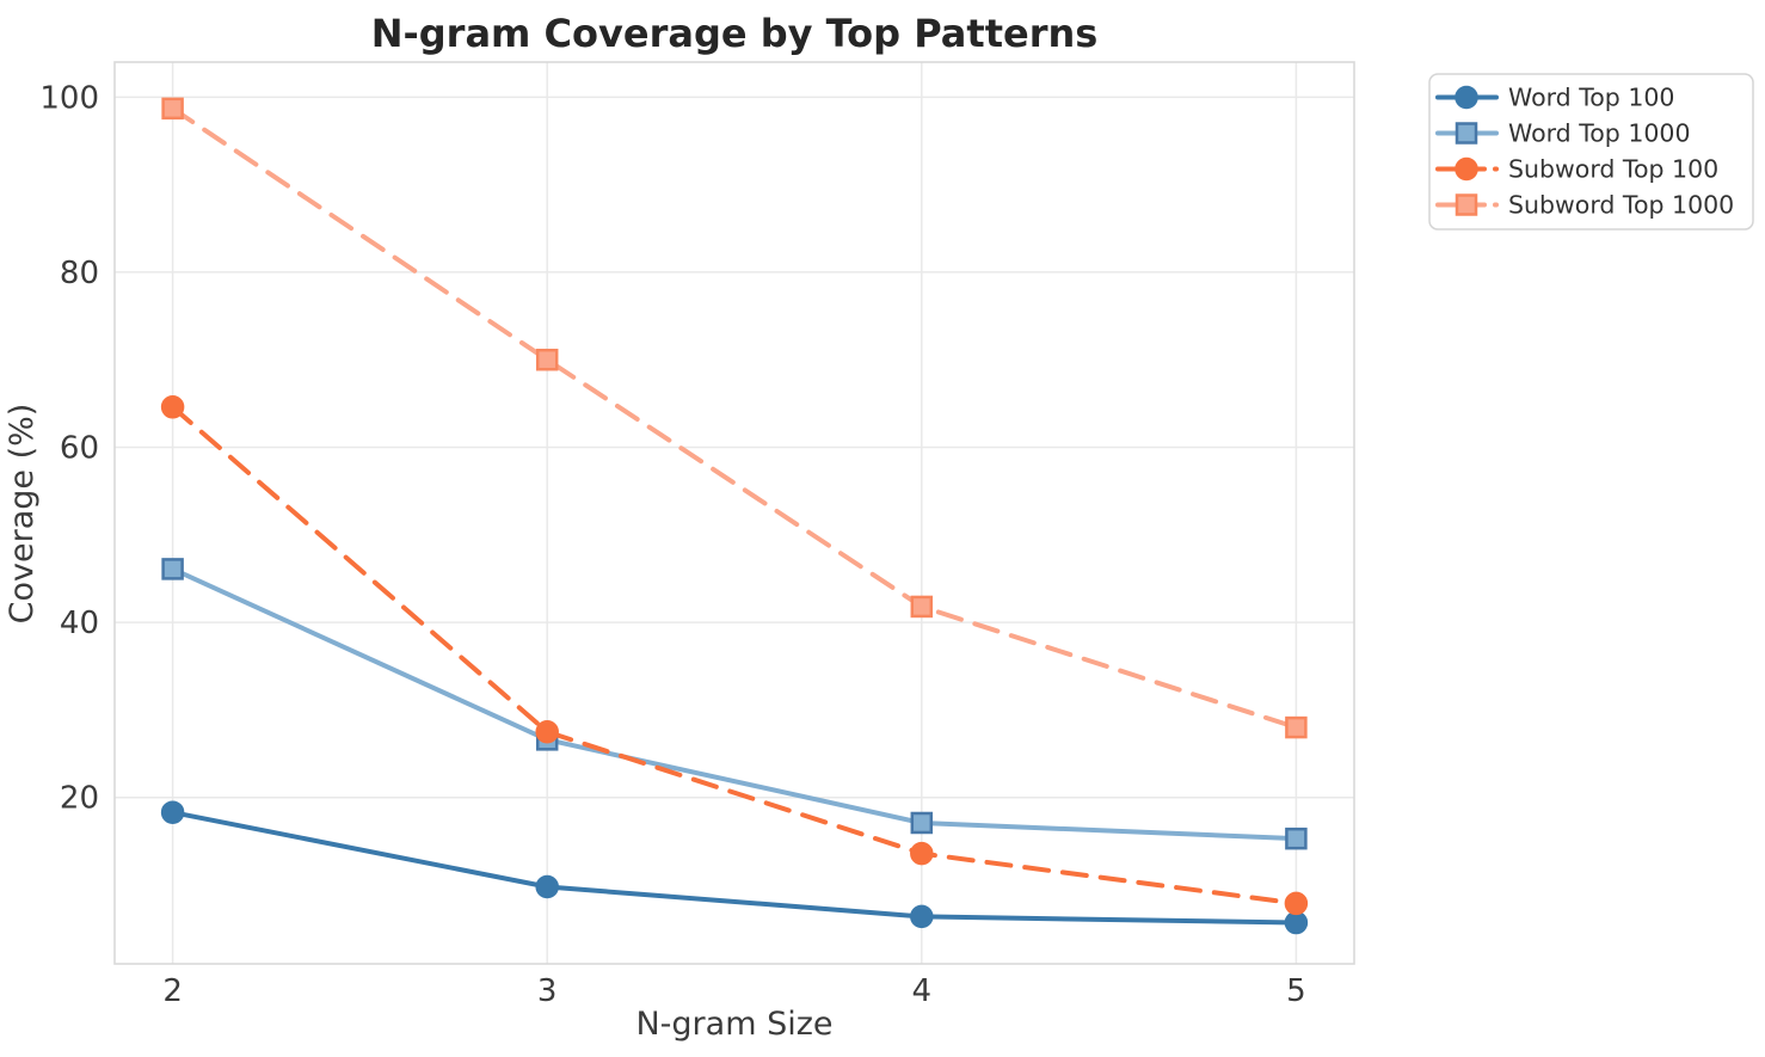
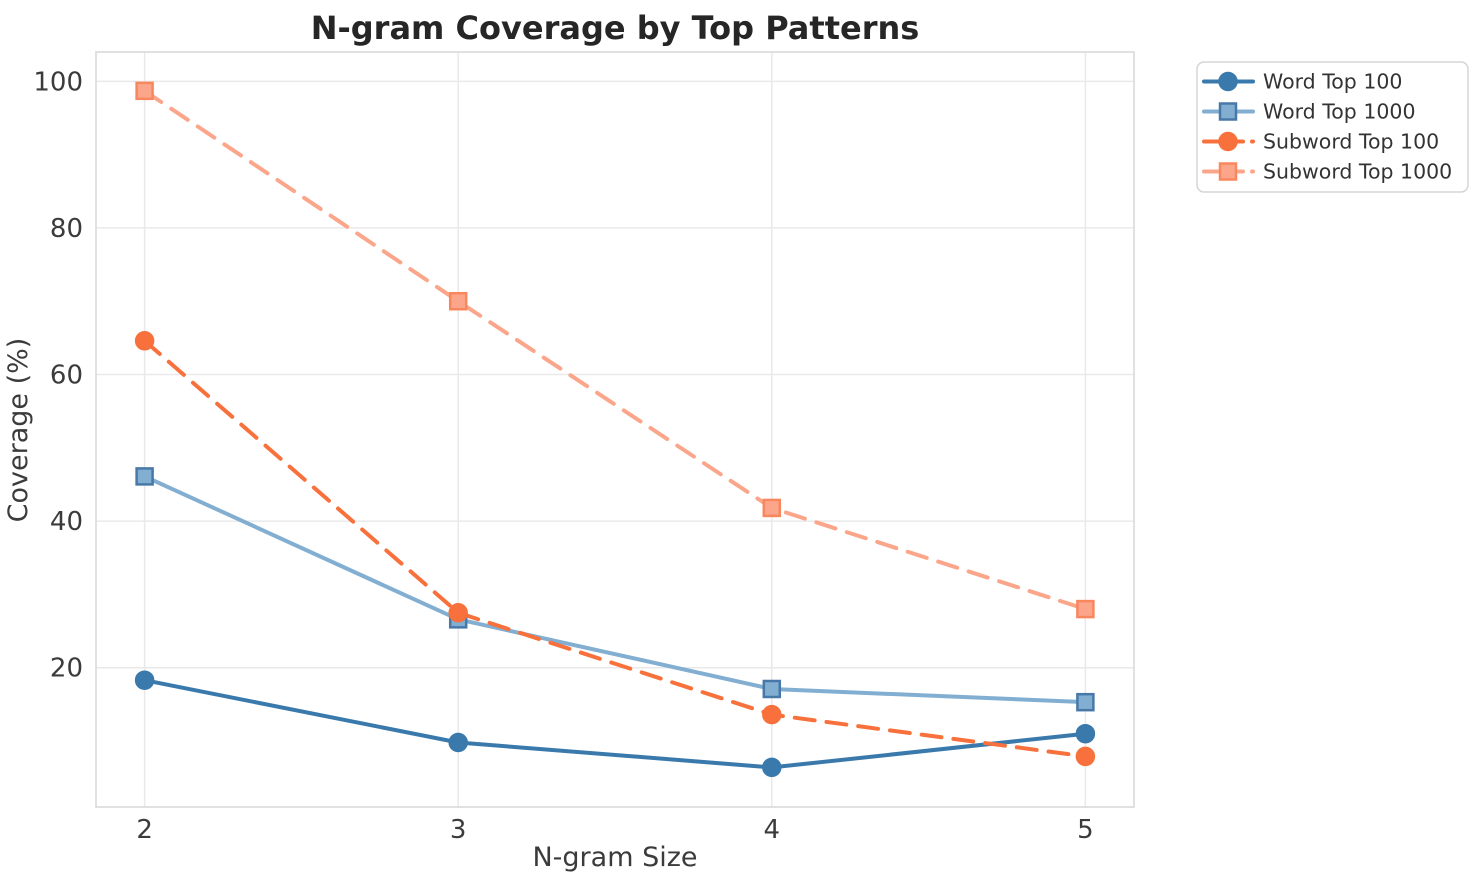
Word Top 100/5: 6 -> 11
